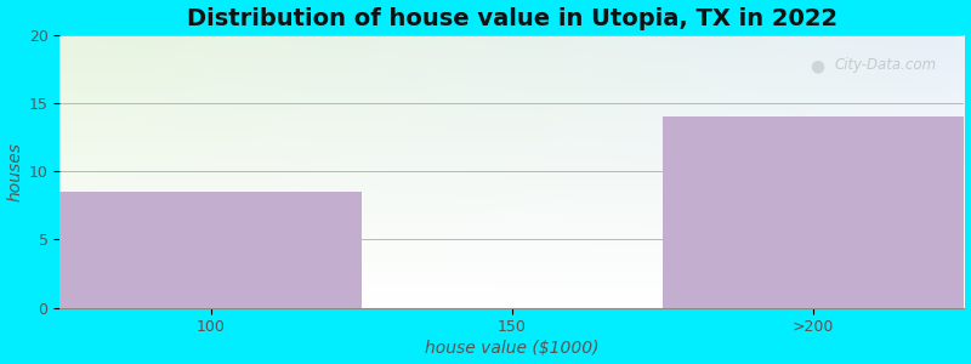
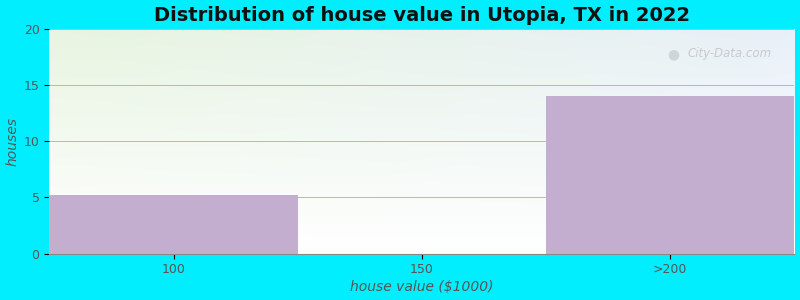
100: 8.5 -> 5.2
